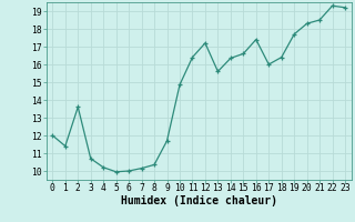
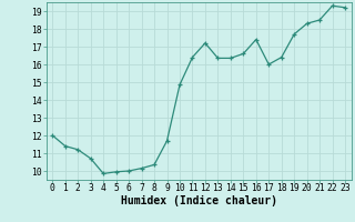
2: 13.6 -> 11.2
4: 10.2 -> 9.8
13: 15.6 -> 16.4
